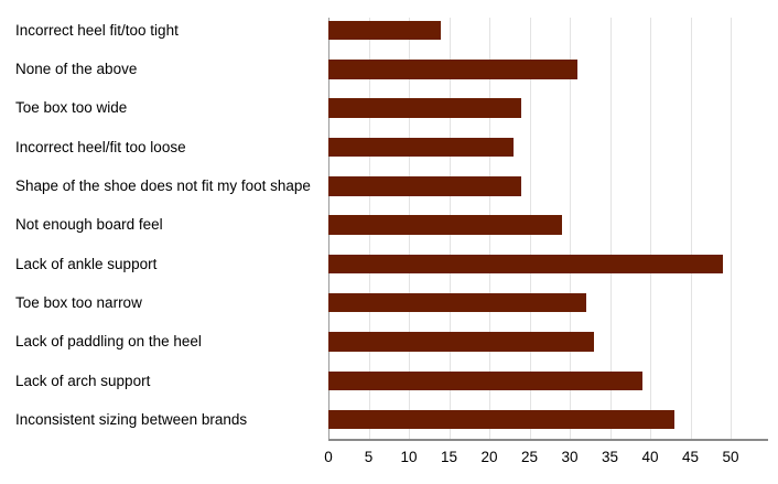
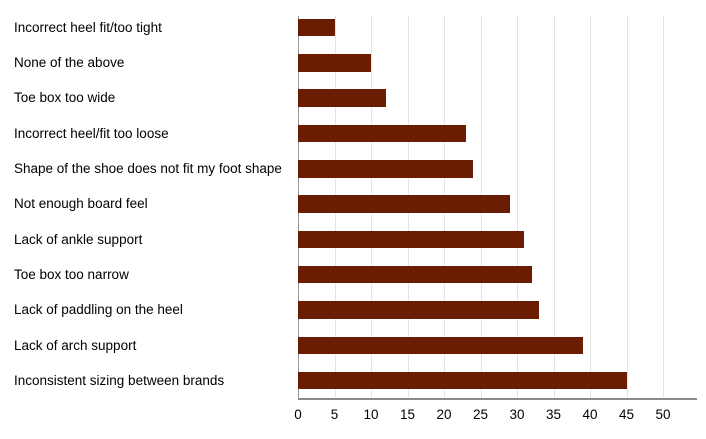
Incorrect heel fit/too tight: 14 -> 5
None of the above: 31 -> 10
Toe box too wide: 24 -> 12
Lack of ankle support: 49 -> 31
Inconsistent sizing between brands: 43 -> 45
